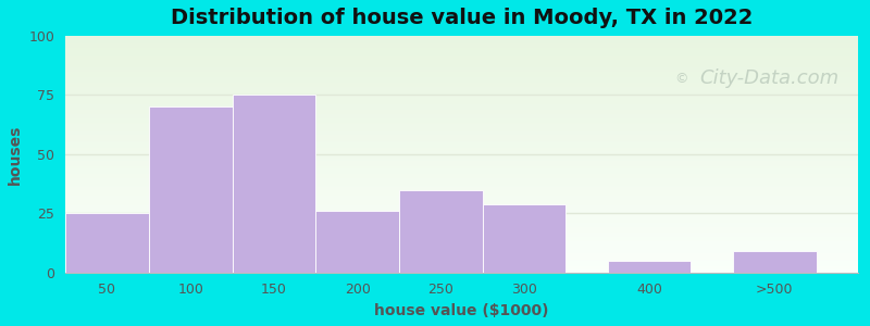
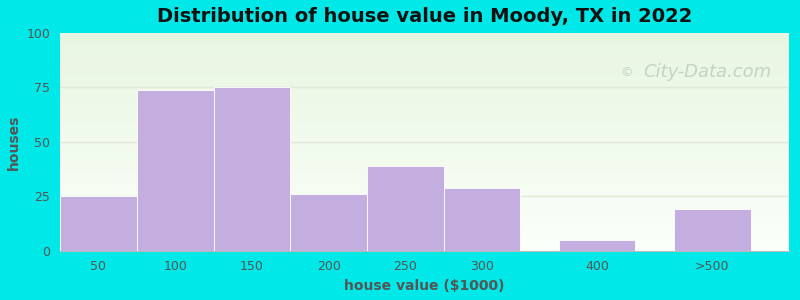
100: 70 -> 74
250: 35 -> 39
>500: 9 -> 19
